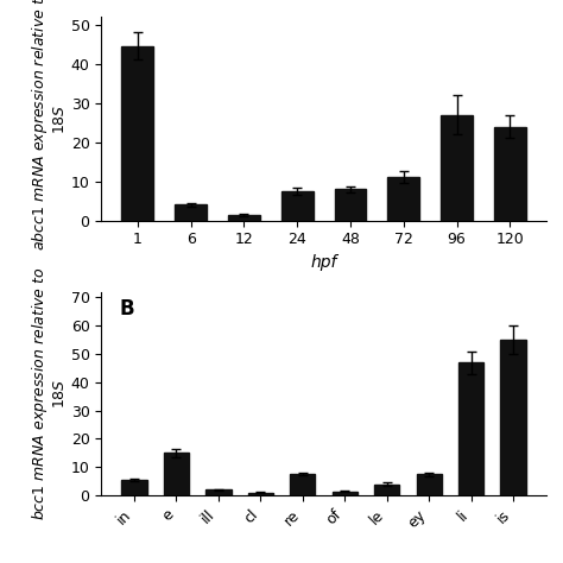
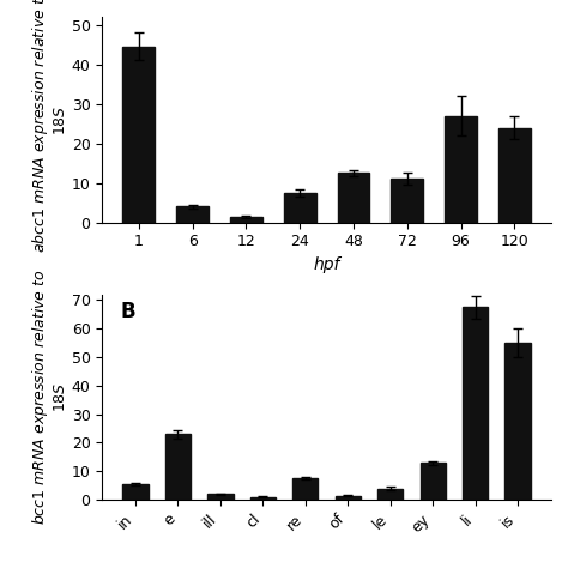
48: 8.0 -> 12.5
e: 15.0 -> 23.0
ey: 7.5 -> 13.0
li: 47.0 -> 67.5
